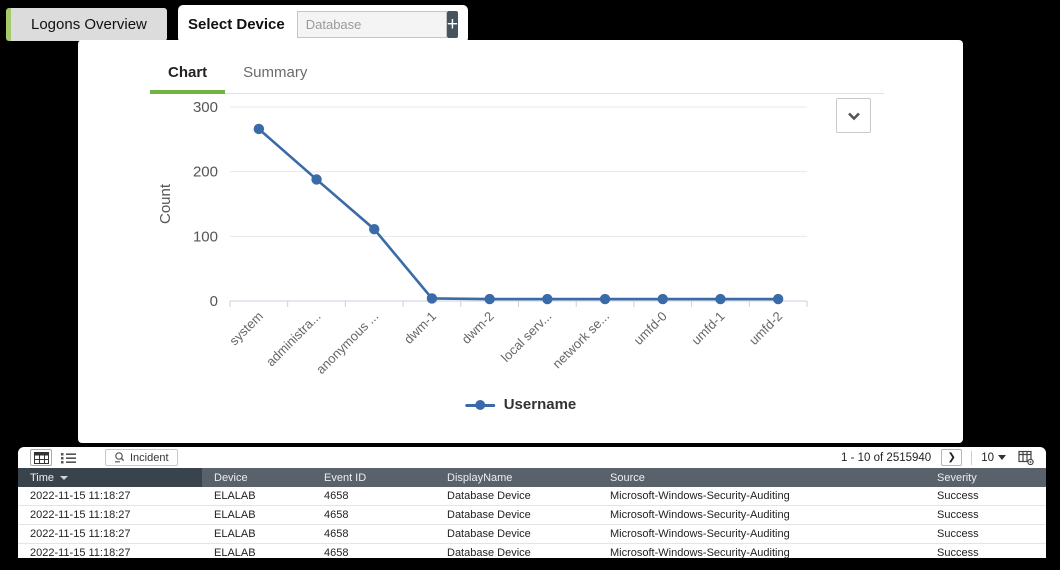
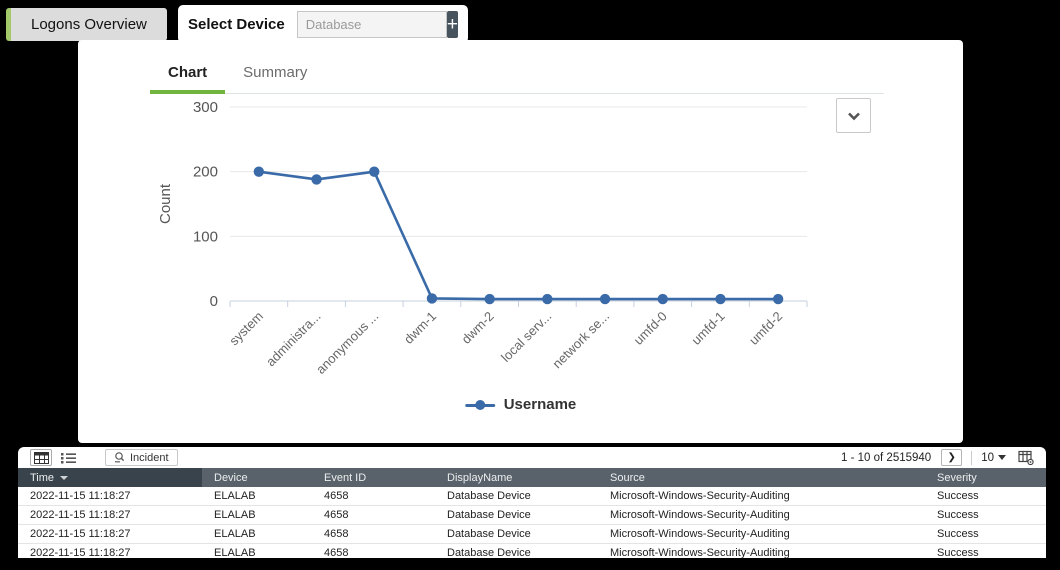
system: 270 -> 200
anonymous ...: 110 -> 200
